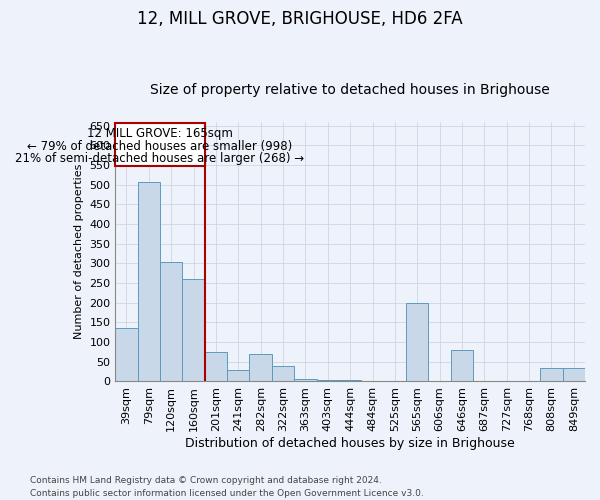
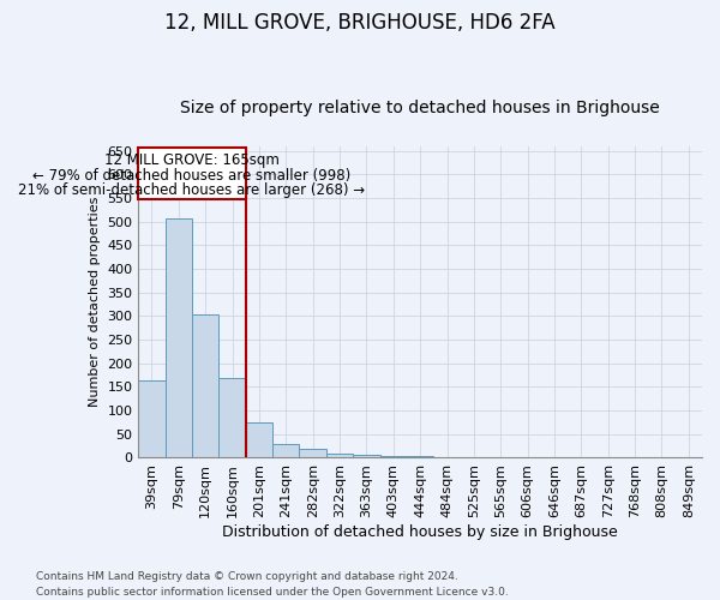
39sqm: 135 -> 165
160sqm: 260 -> 168
282sqm: 70 -> 18
322sqm: 40 -> 10
565sqm: 200 -> 1
646sqm: 80 -> 1
808sqm: 35 -> 1
849sqm: 35 -> 1
